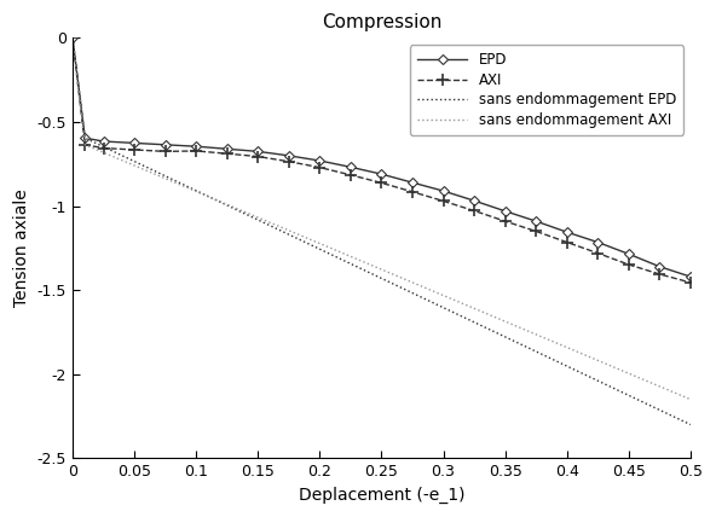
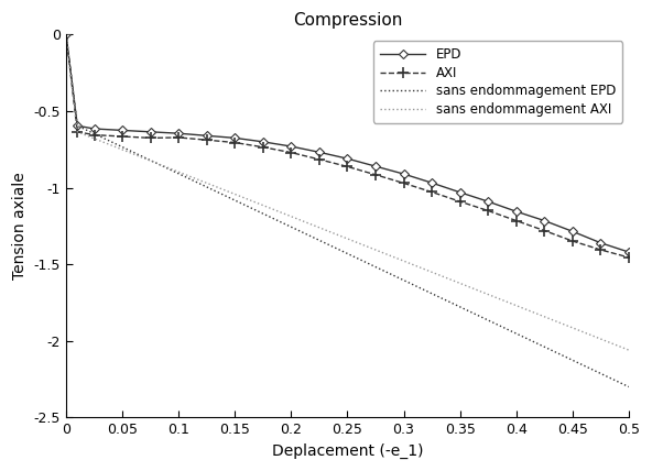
sans endommagement AXI/0.5: -2.15 -> -2.06
